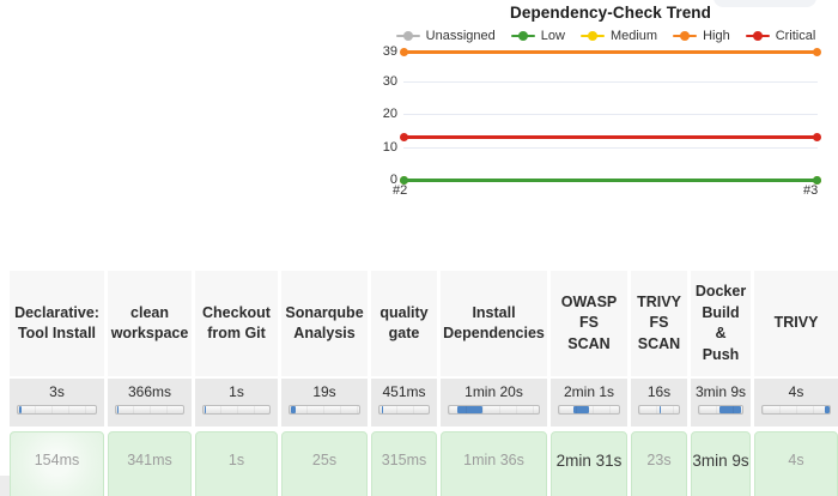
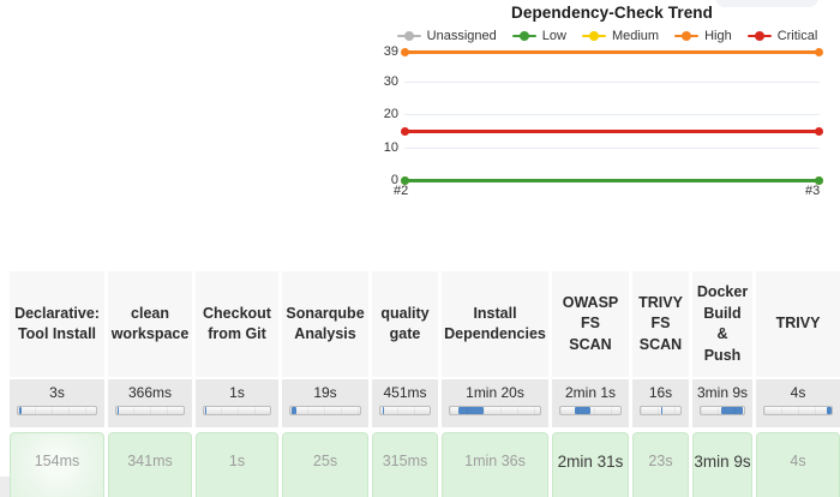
Critical/#2: 13 -> 15
Critical/#3: 13 -> 18
